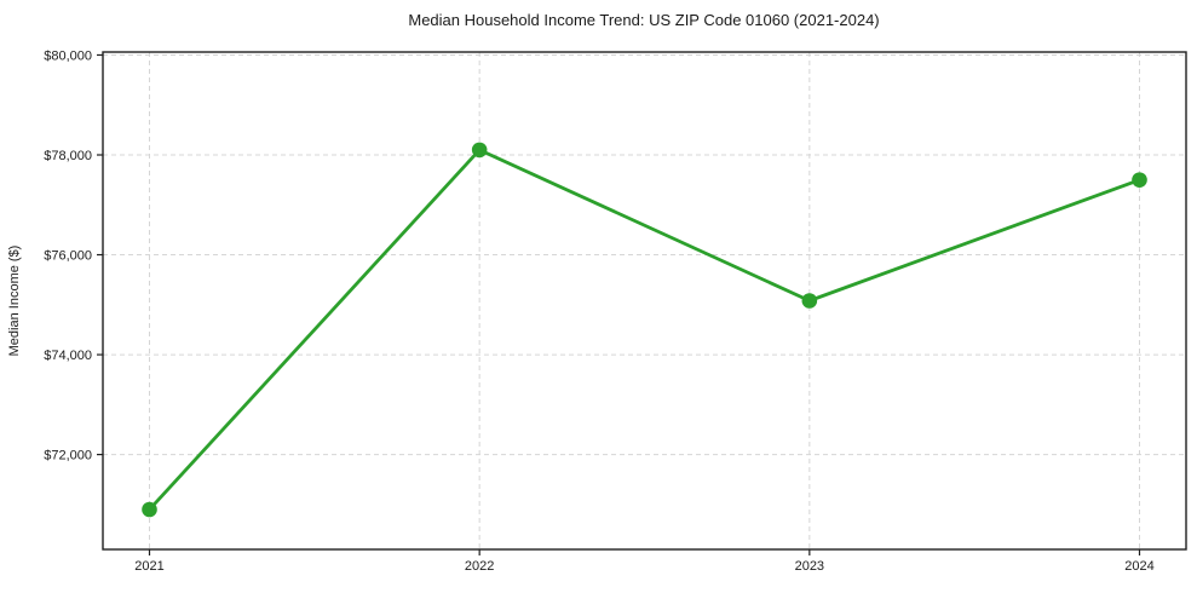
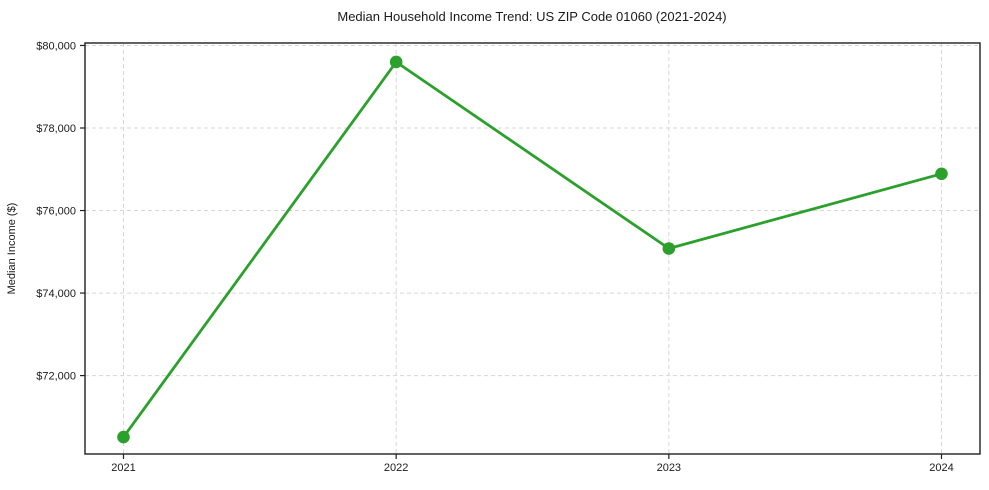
2021: $70900 -> $70500
2022: $78100 -> $79600
2024: $77500 -> $76900
